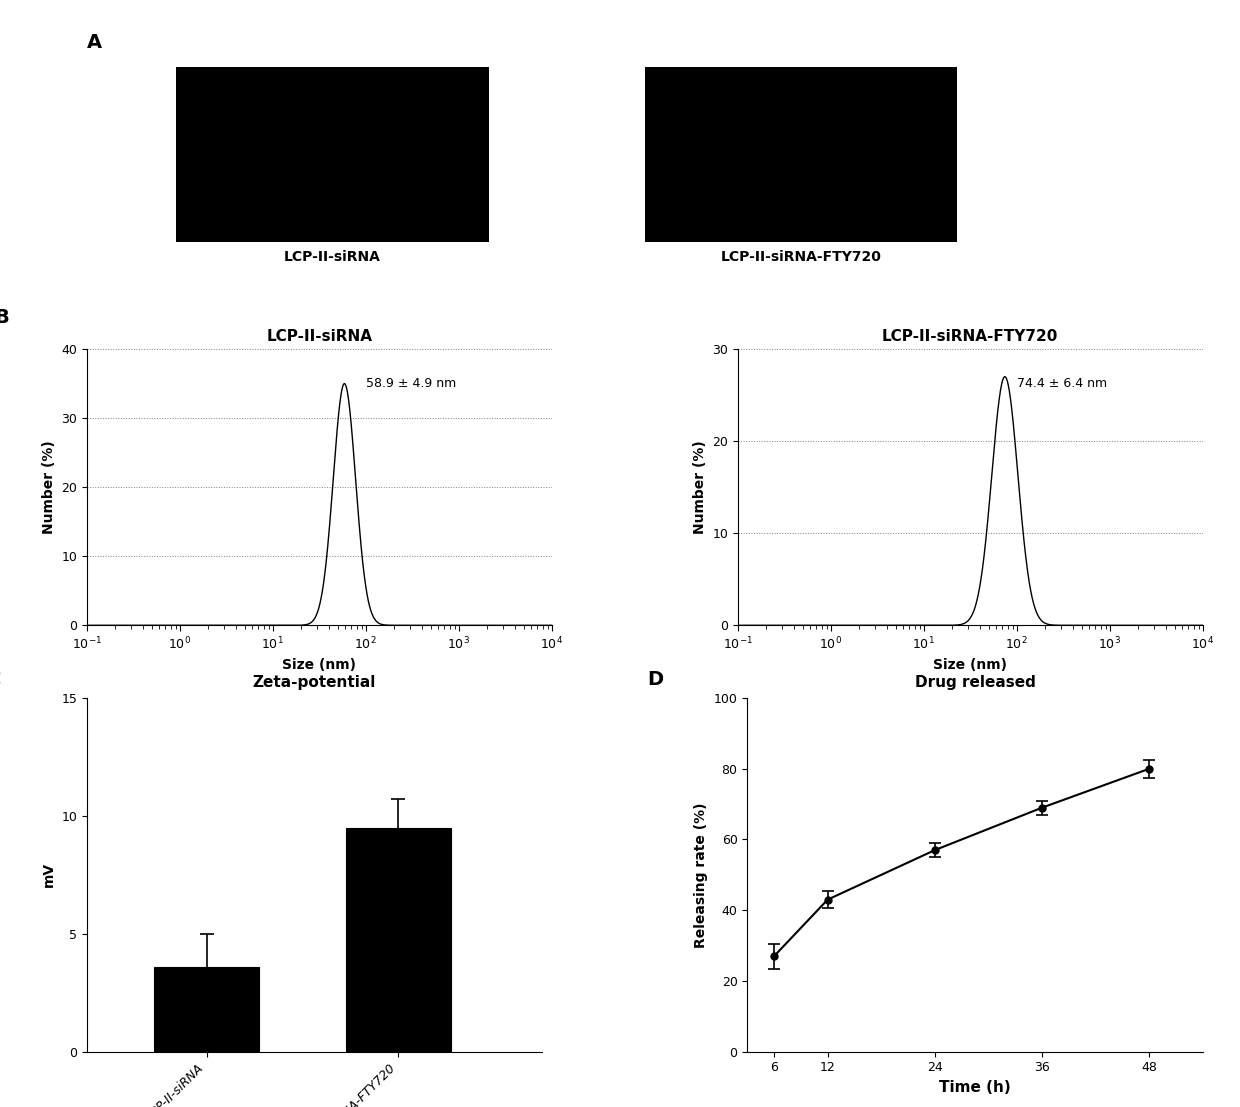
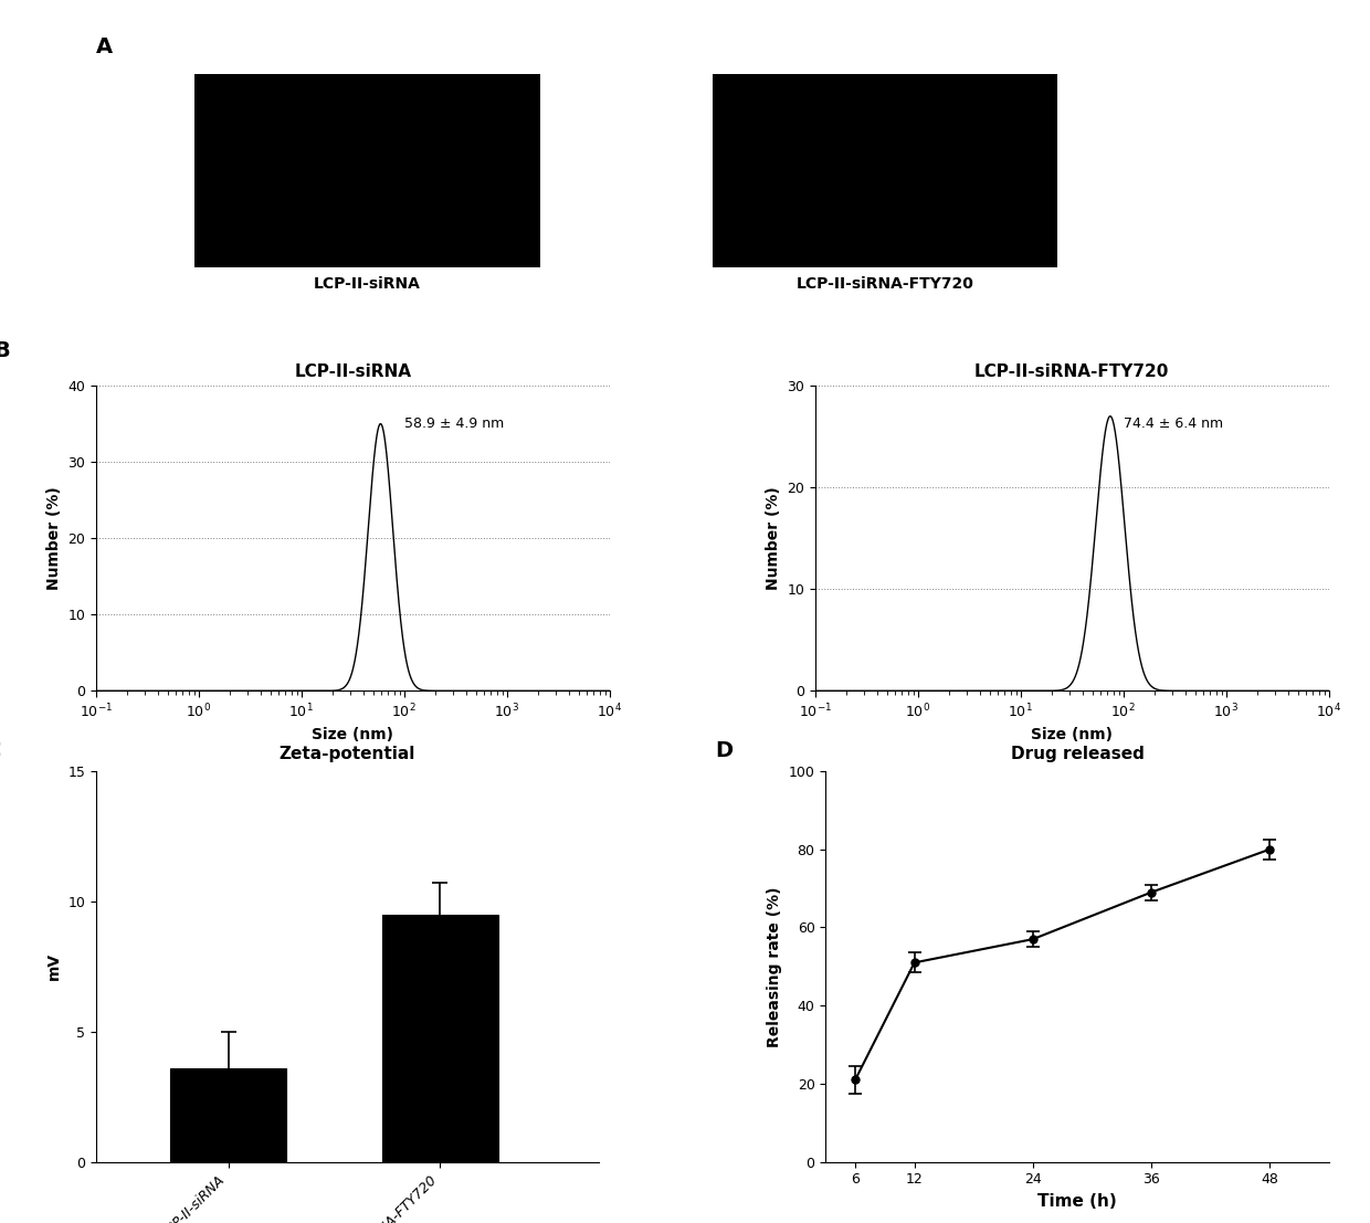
Drug released/6: 27 -> 21
Drug released/12: 43 -> 51
